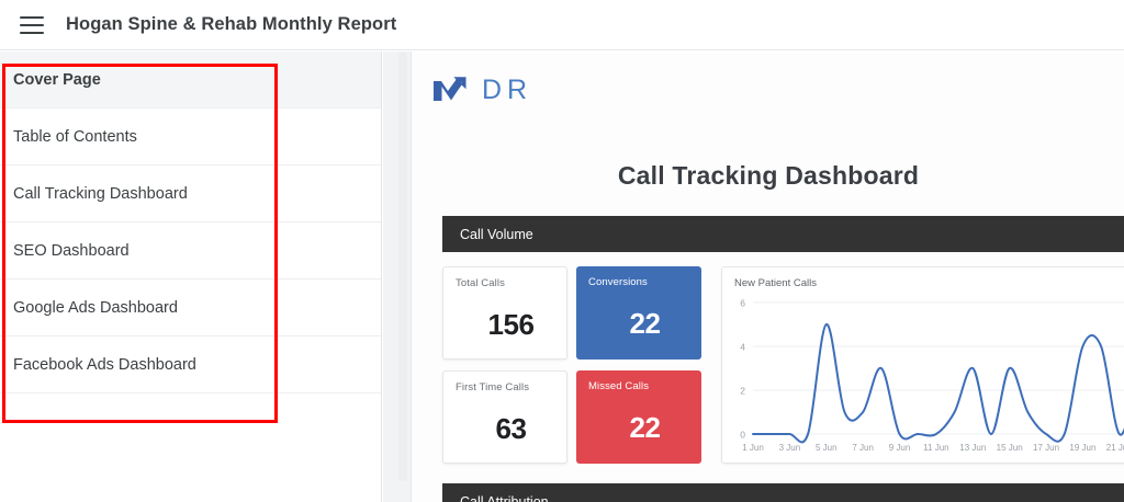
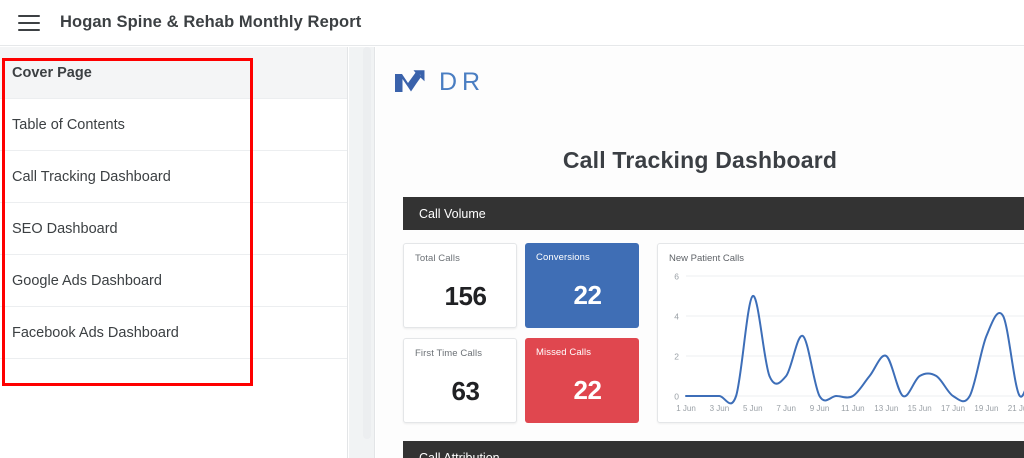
13 Jun: 3 -> 2
15 Jun: 3 -> 1
19 Jun: 4 -> 3
